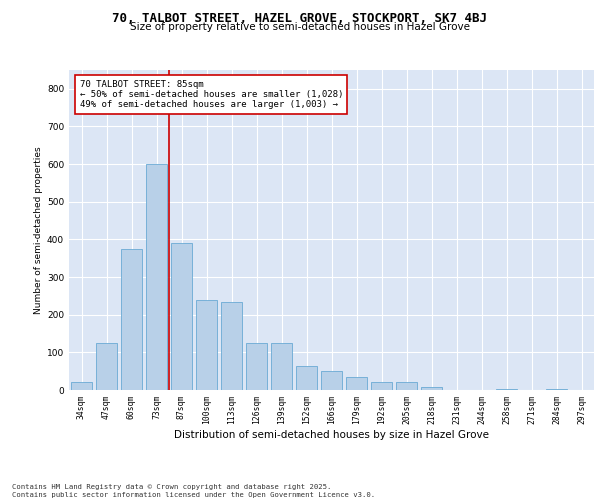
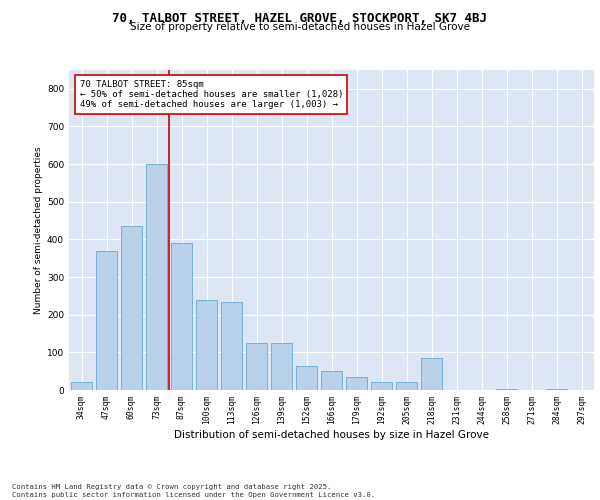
47sqm: 125 -> 370
60sqm: 375 -> 435
218sqm: 7 -> 85
